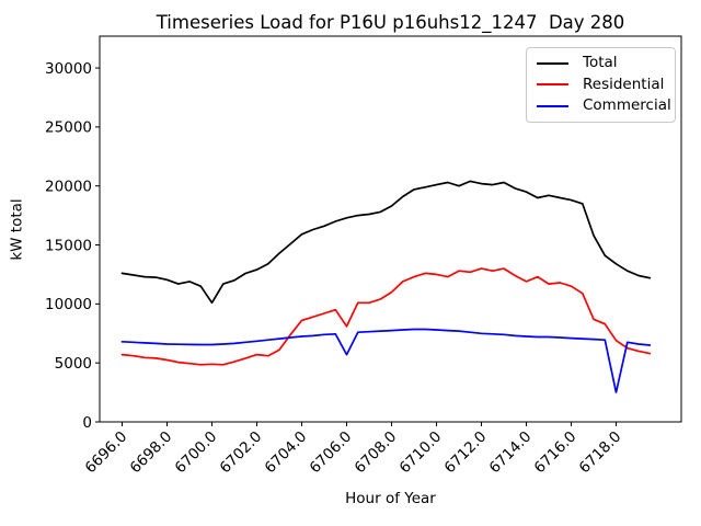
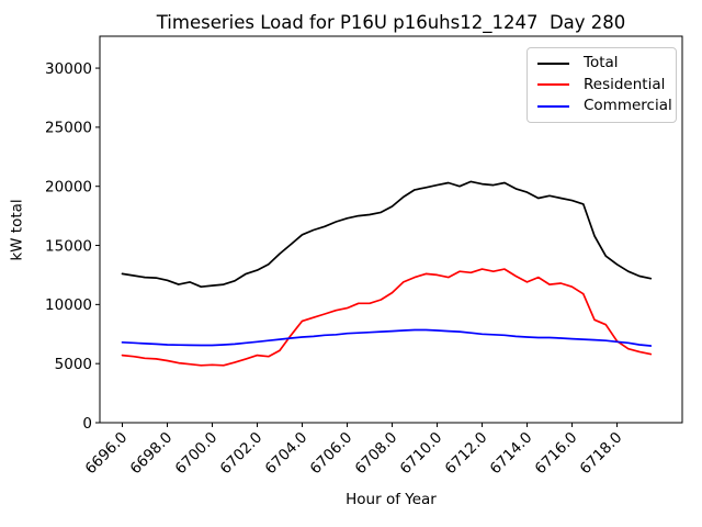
Total/6700.0: 10100 -> 11600
Residential/6706.0: 8100 -> 9700
Commercial/6706.0: 5700 -> 7600
Commercial/6718.0: 2500 -> 6800
